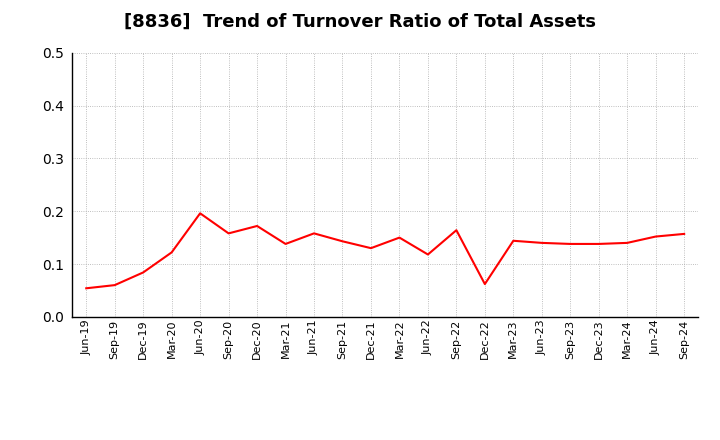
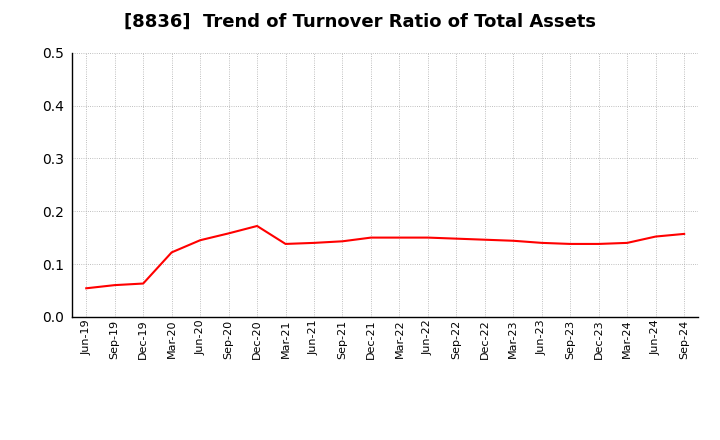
Dec-19: 0.084 -> 0.063
Jun-20: 0.196 -> 0.145
Jun-21: 0.158 -> 0.140
Dec-21: 0.130 -> 0.150
Jun-22: 0.118 -> 0.150
Sep-22: 0.164 -> 0.148
Dec-22: 0.062 -> 0.146
